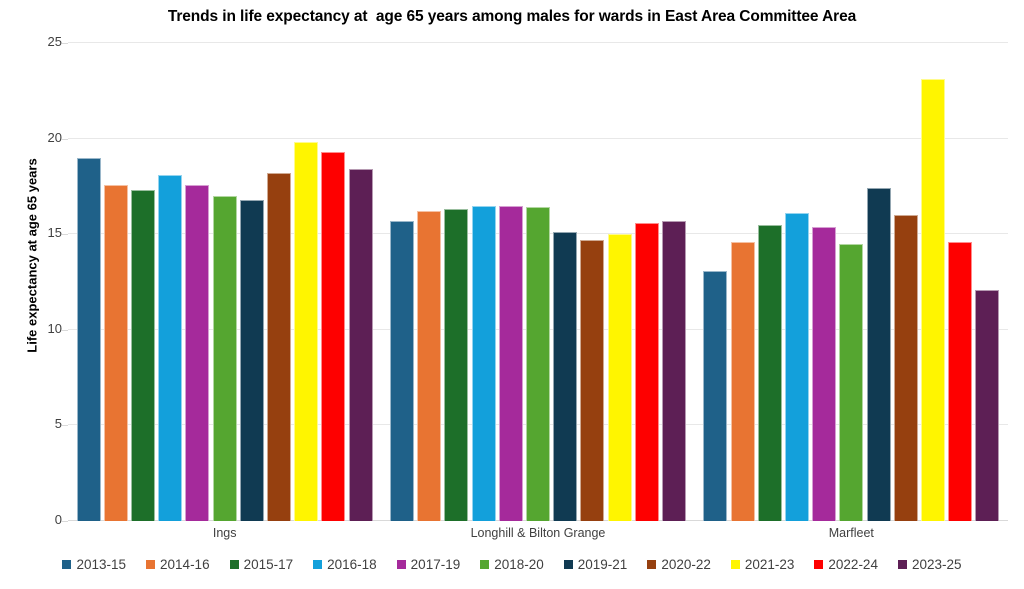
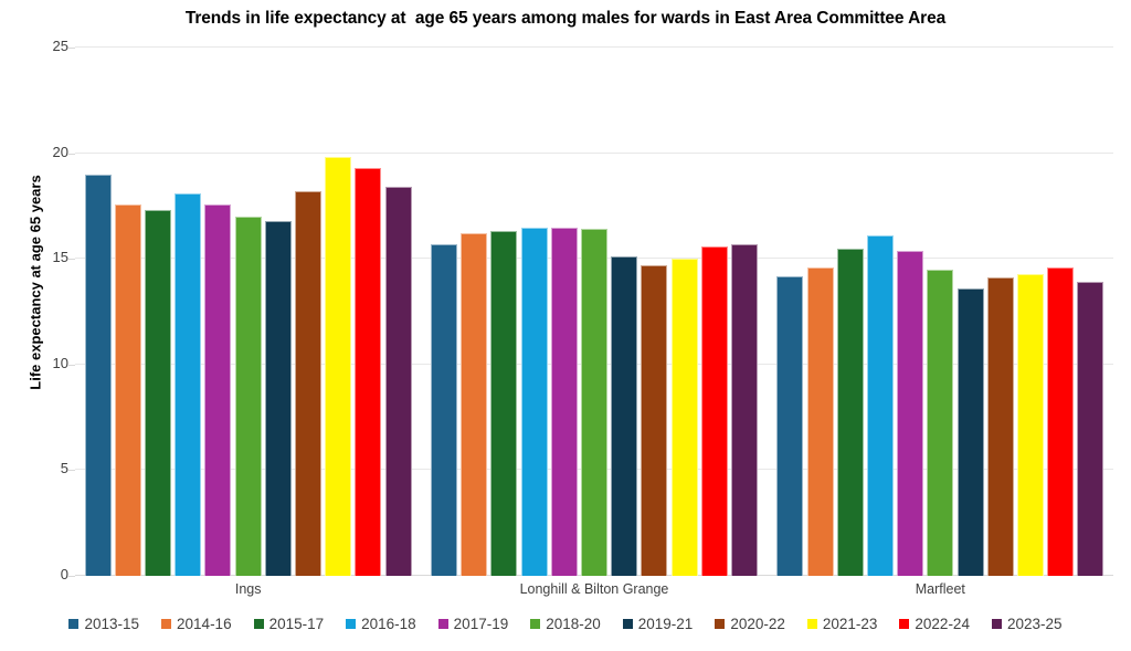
2013-15/Marfleet: 13.1 -> 14.2
2019-21/Marfleet: 17.4 -> 13.6
2020-22/Marfleet: 16.0 -> 14.1
2021-23/Marfleet: 23.1 -> 14.3
2023-25/Marfleet: 12.1 -> 13.9
